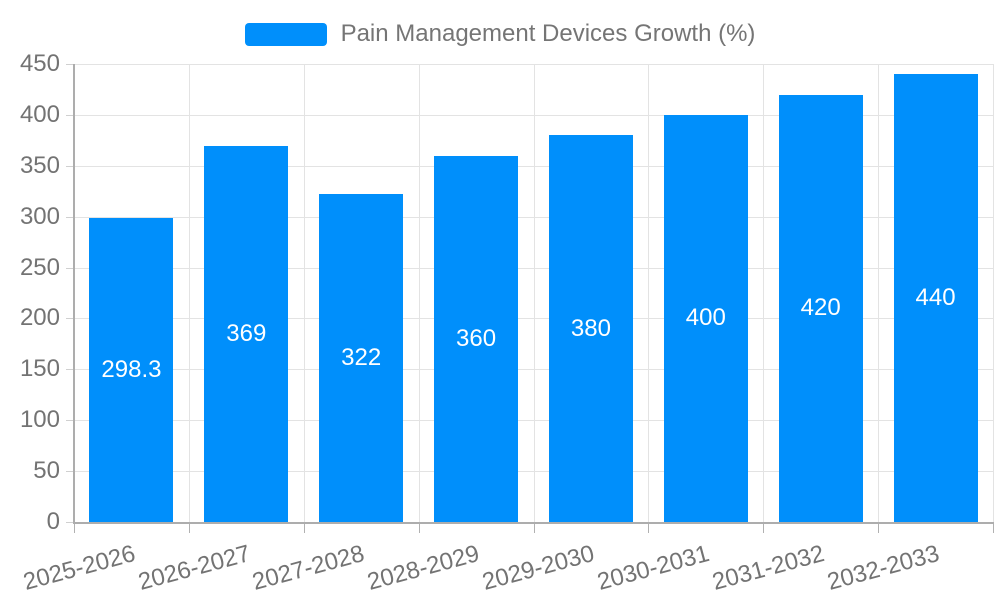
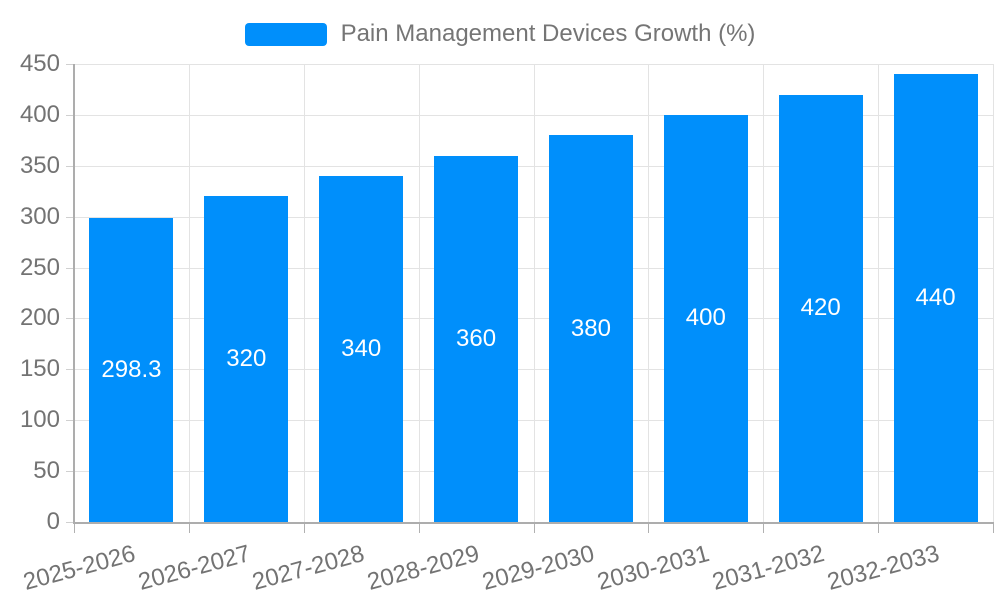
2026-2027: 369 -> 320
2027-2028: 322 -> 340
